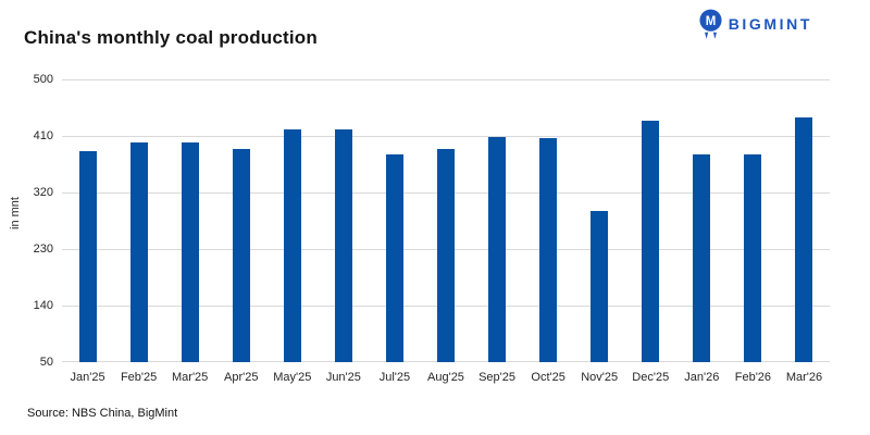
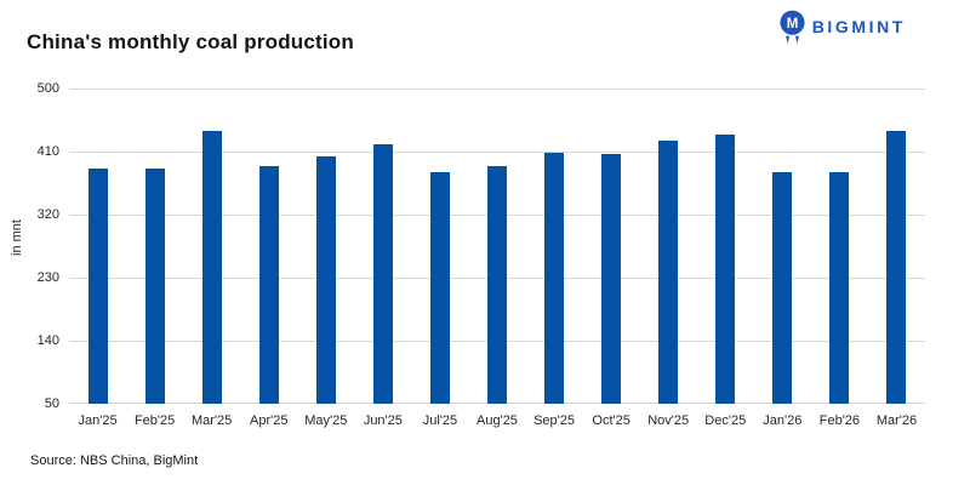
Feb'25: 400 -> 380
Mar'25: 400 -> 440
May'25: 420 -> 400
Nov'25: 290 -> 430
